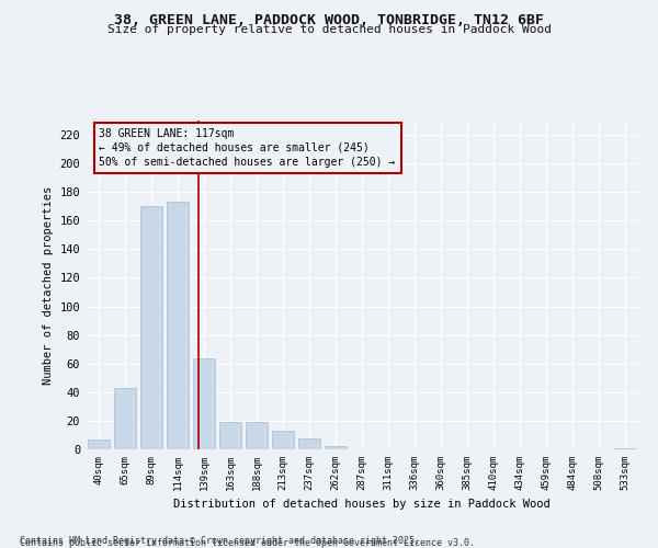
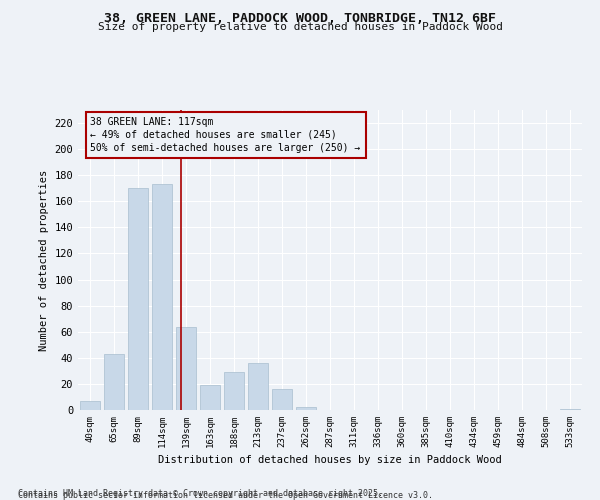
188sqm: 19 -> 29
213sqm: 13 -> 36
237sqm: 8 -> 16
